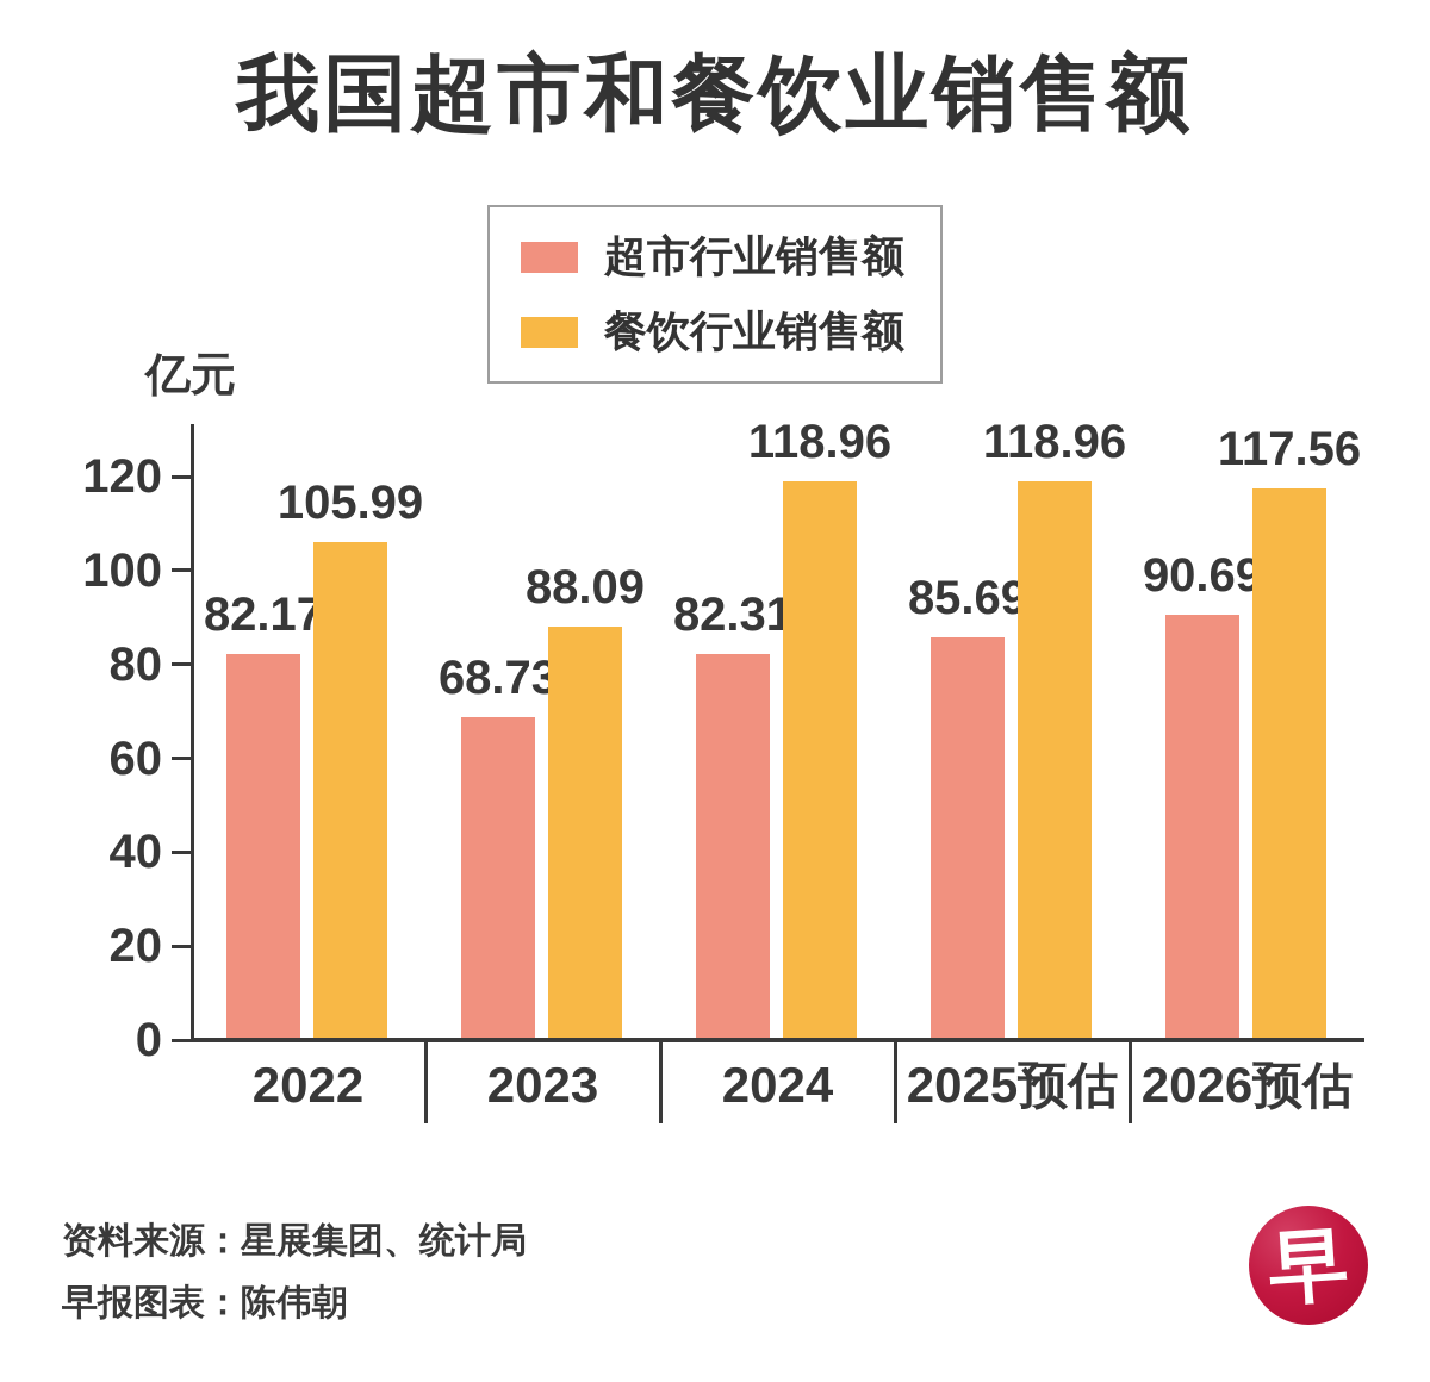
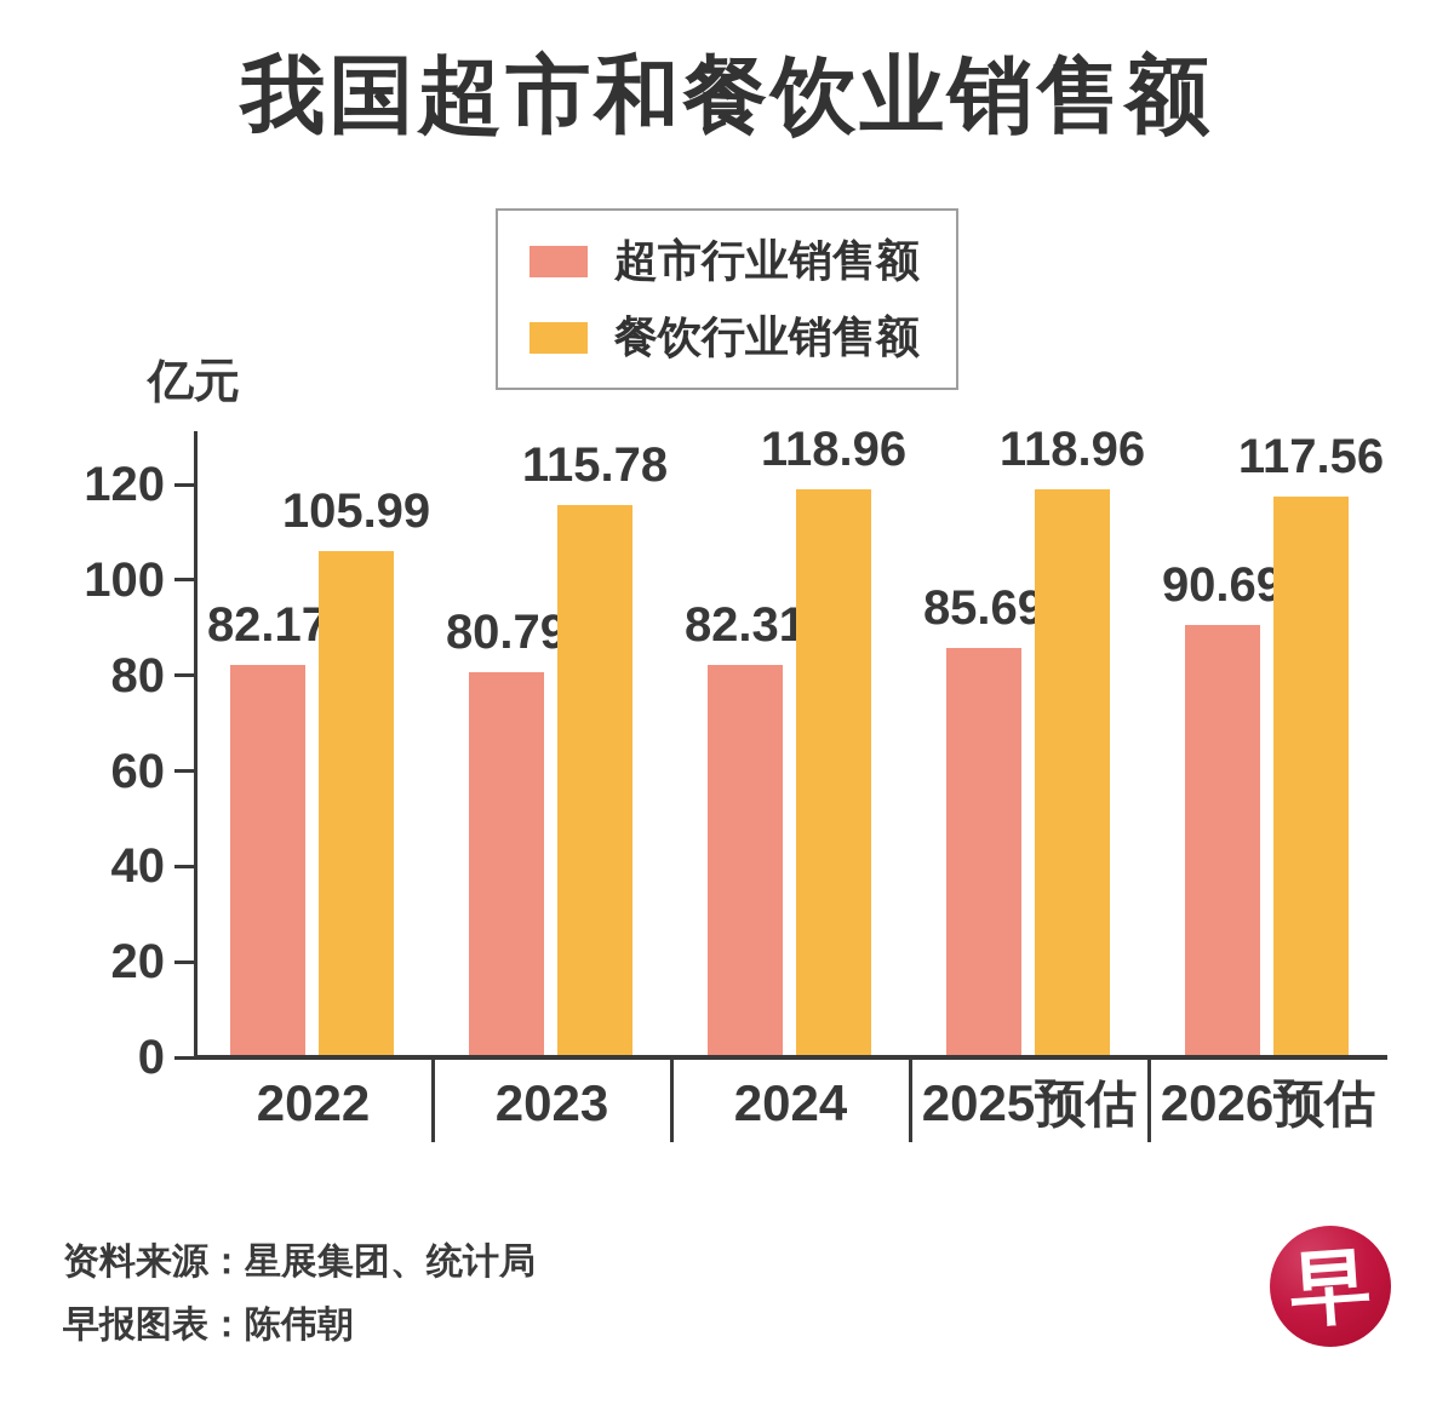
超市行业销售额/2023: 68.73 -> 80.79
餐饮行业销售额/2023: 88.09 -> 115.78
